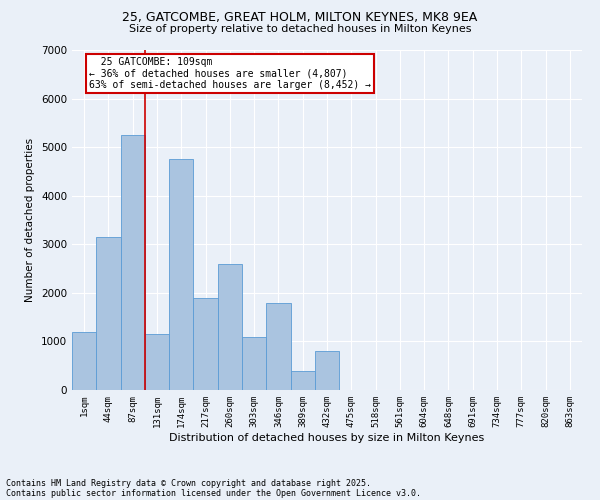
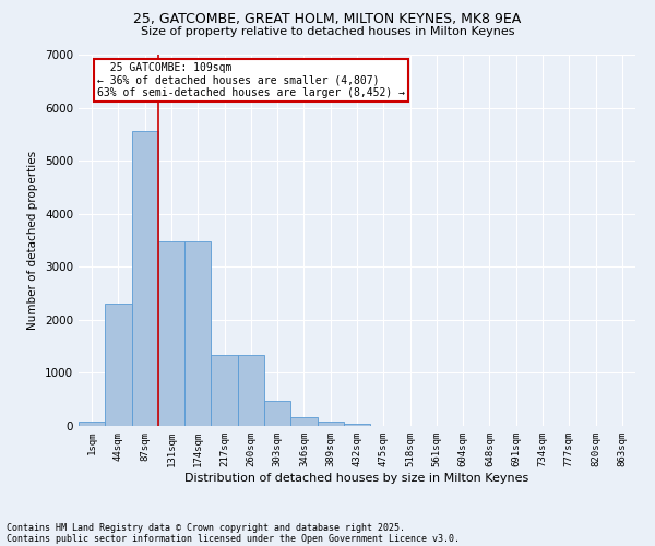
1sqm: 1200 -> 90
44sqm: 3150 -> 2300
87sqm: 5250 -> 5550
131sqm: 1150 -> 3470
174sqm: 4750 -> 3470
217sqm: 1900 -> 1330
260sqm: 2600 -> 1330
303sqm: 1100 -> 470
346sqm: 1800 -> 160
389sqm: 400 -> 90
432sqm: 800 -> 40
